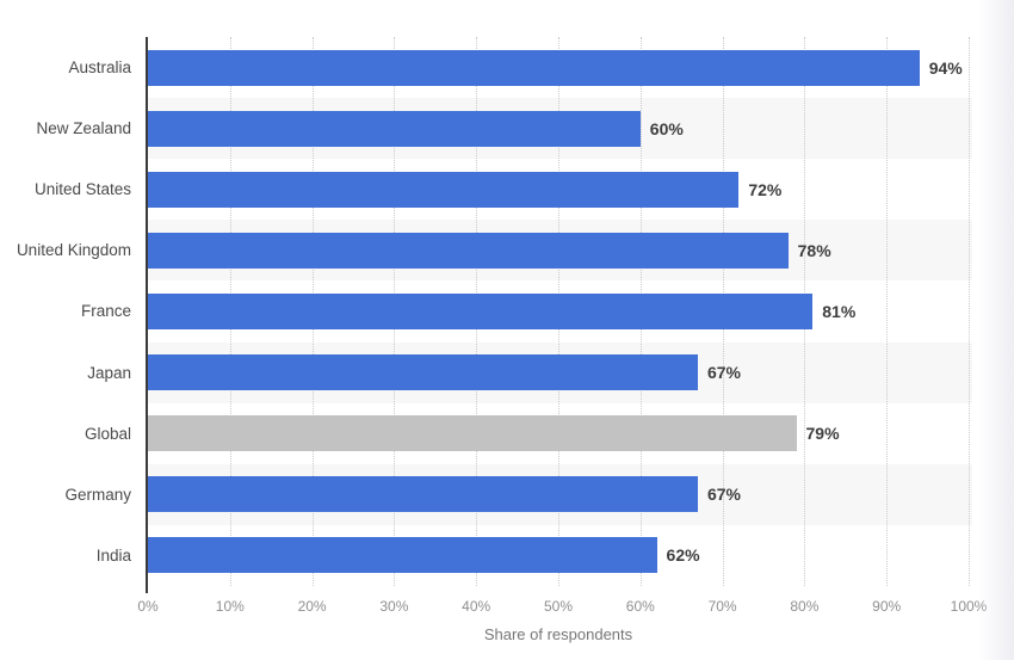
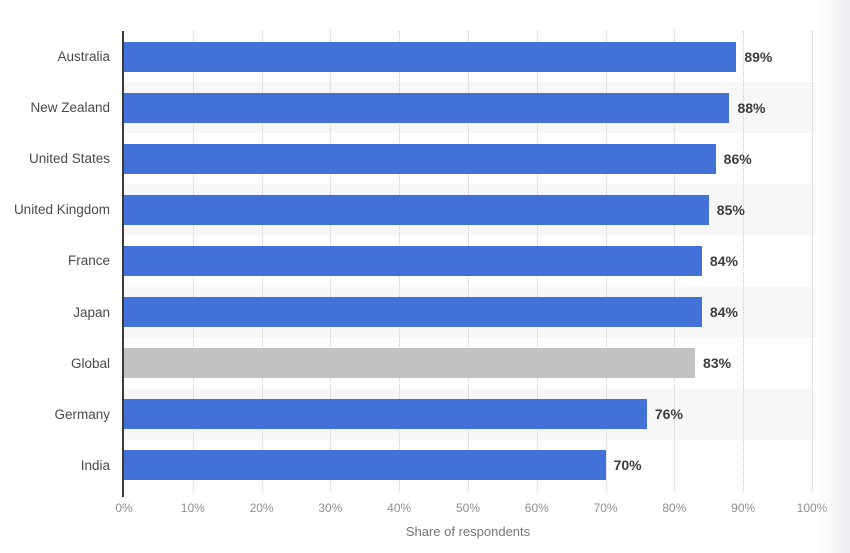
Australia: 94% -> 89%
New Zealand: 60% -> 88%
United States: 72% -> 86%
United Kingdom: 78% -> 85%
France: 81% -> 84%
Japan: 67% -> 84%
Global: 79% -> 83%
Germany: 67% -> 76%
India: 62% -> 70%
